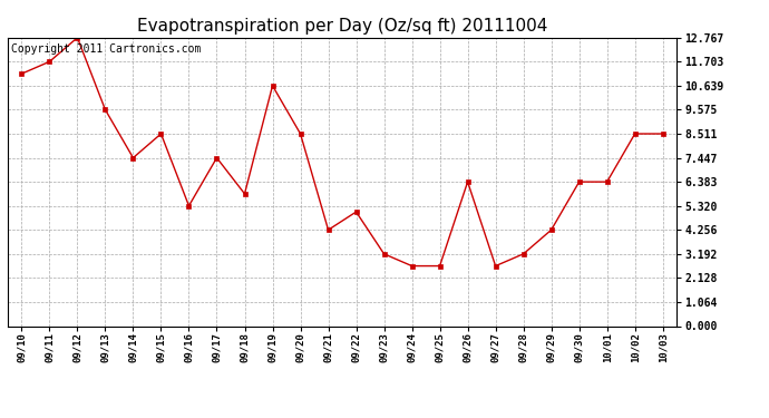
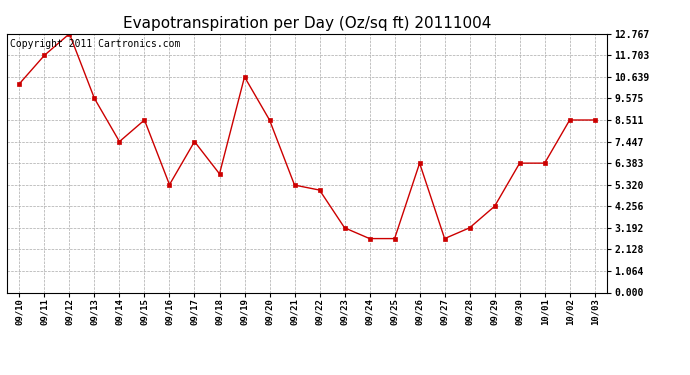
09/10: 11.17 -> 10.30
09/21: 4.26 -> 5.30
